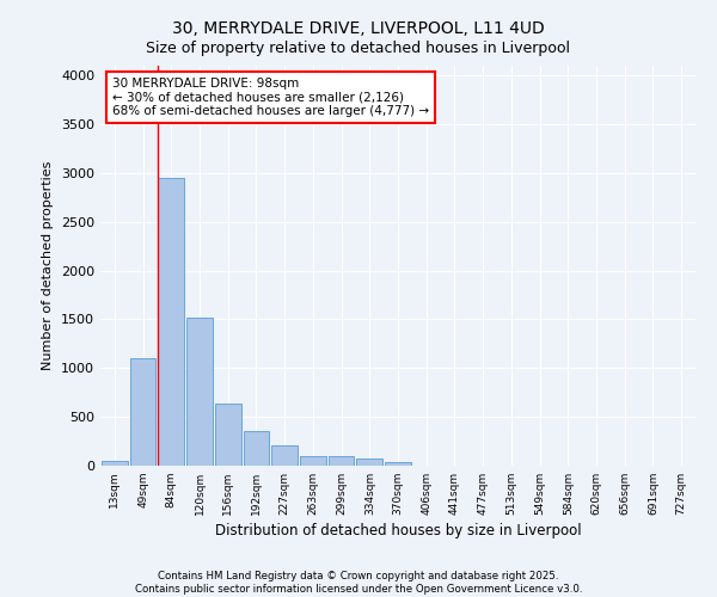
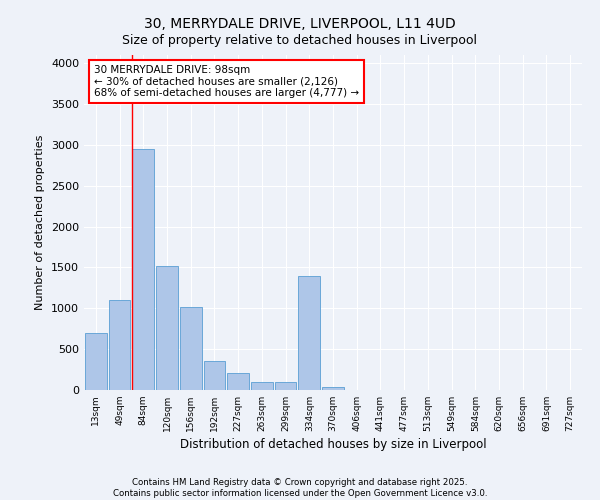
13sqm: 50 -> 700
156sqm: 640 -> 1020
334sqm: 70 -> 1400
